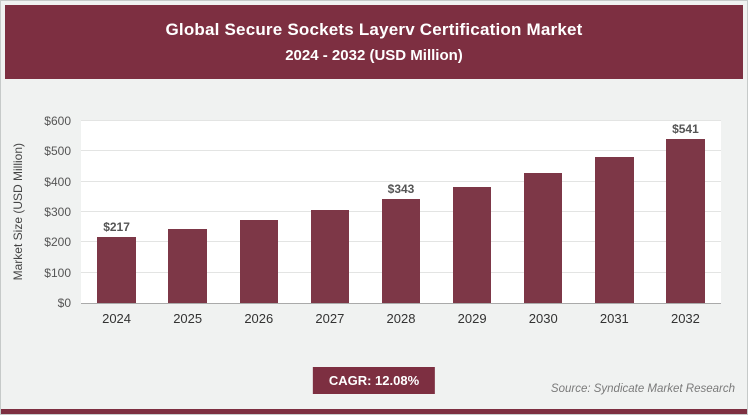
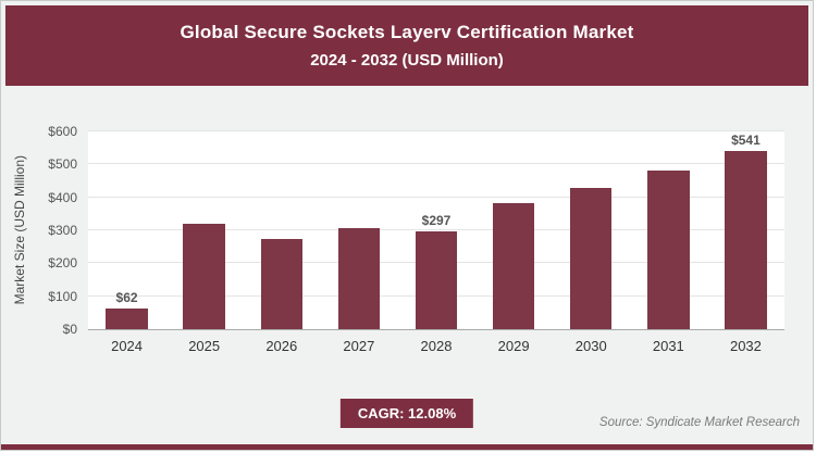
2024: $217 -> $62
2025: $240 -> $320
2028: $343 -> $297
